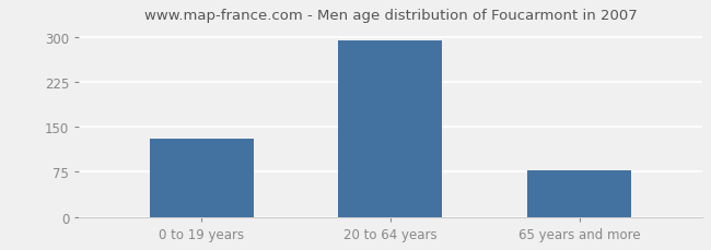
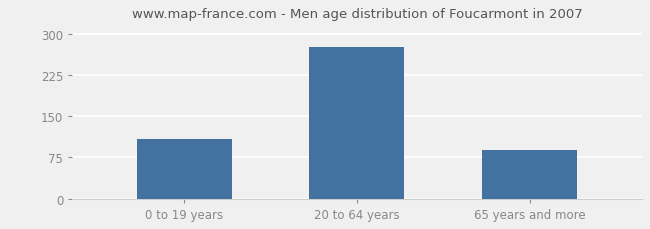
0 to 19 years: 130 -> 108
20 to 64 years: 295 -> 276
65 years and more: 78 -> 88
